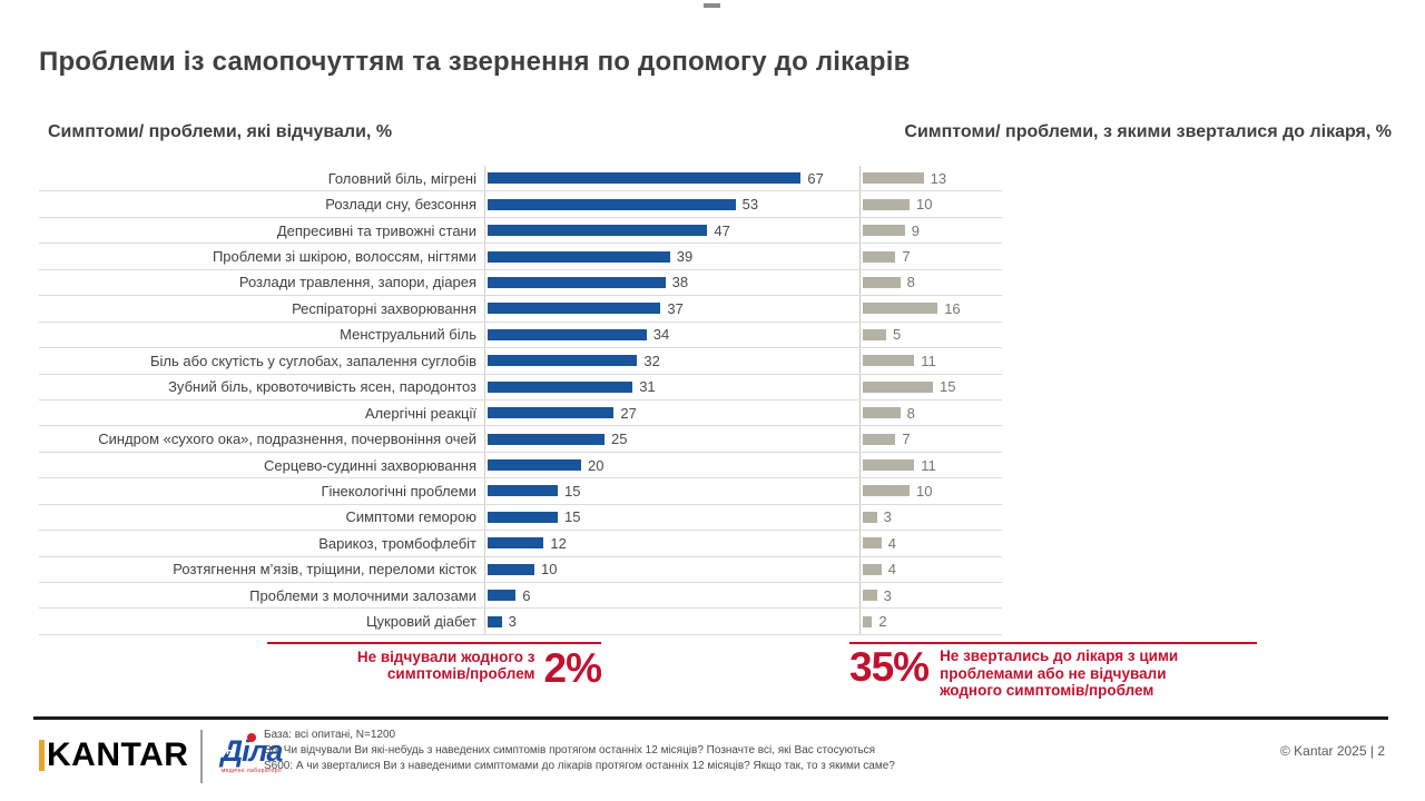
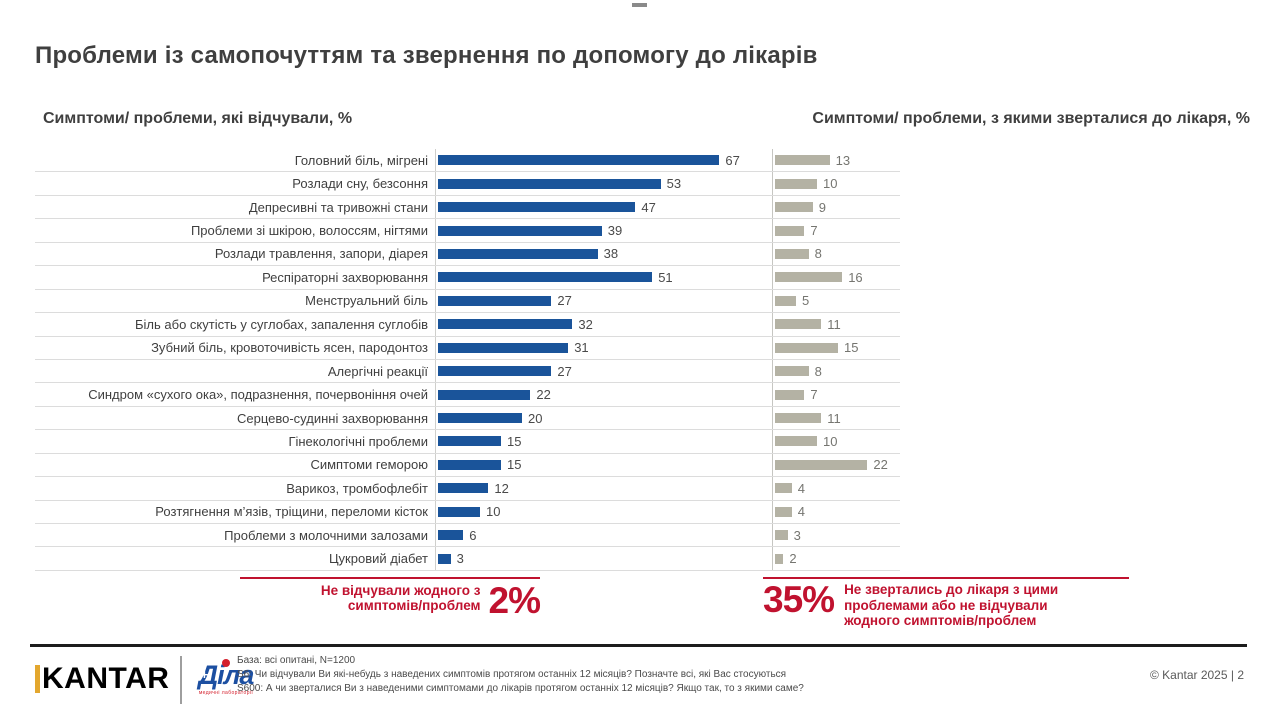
Симптоми/ проблеми, які відчували, %/Респіраторні захворювання: 37 -> 51
Симптоми/ проблеми, які відчували, %/Менструальний біль: 34 -> 27
Симптоми/ проблеми, які відчували, %/Синдром «сухого ока», подразнення, почервоніння очей: 25 -> 22
Симптоми/ проблеми, з якими зверталися до лікаря, %/Симптоми геморою: 3 -> 22
